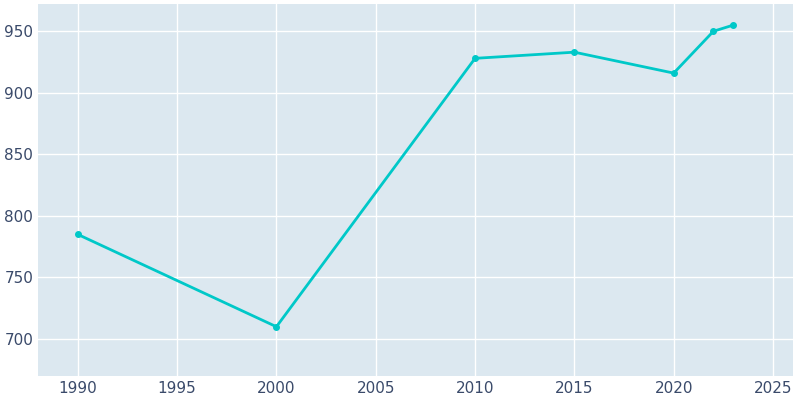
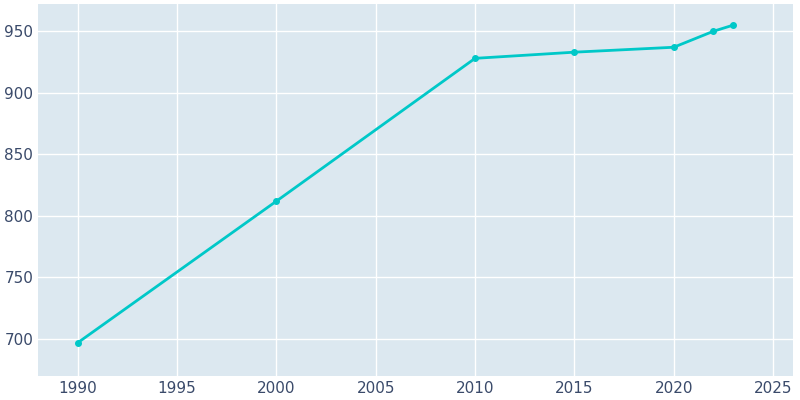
1990: 785 -> 697
2000: 710 -> 812
2020: 916 -> 937
